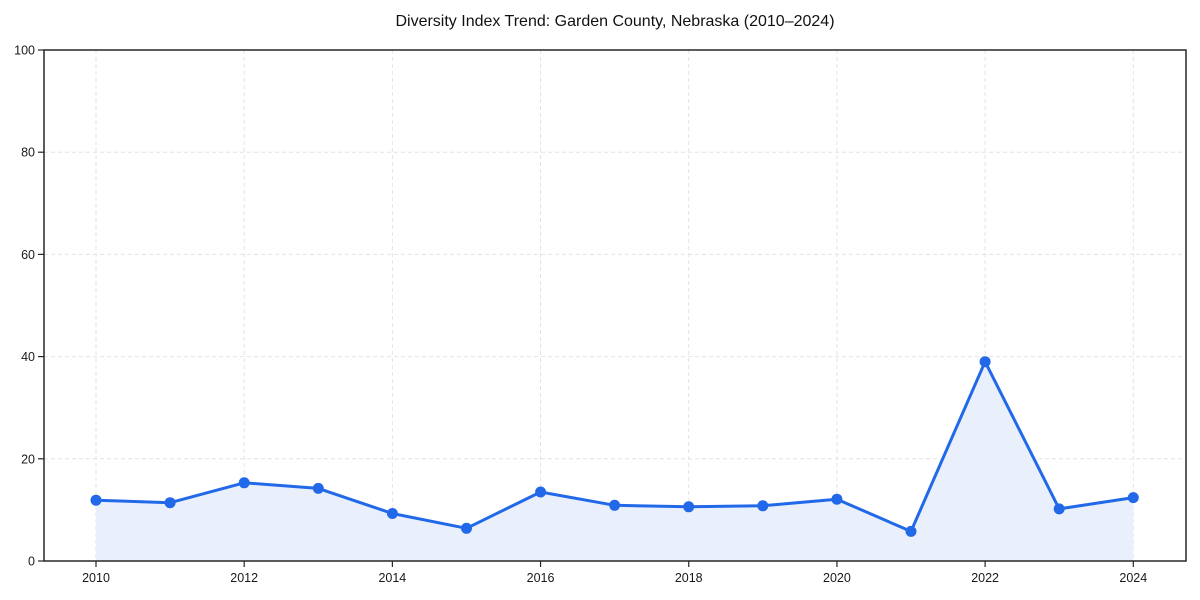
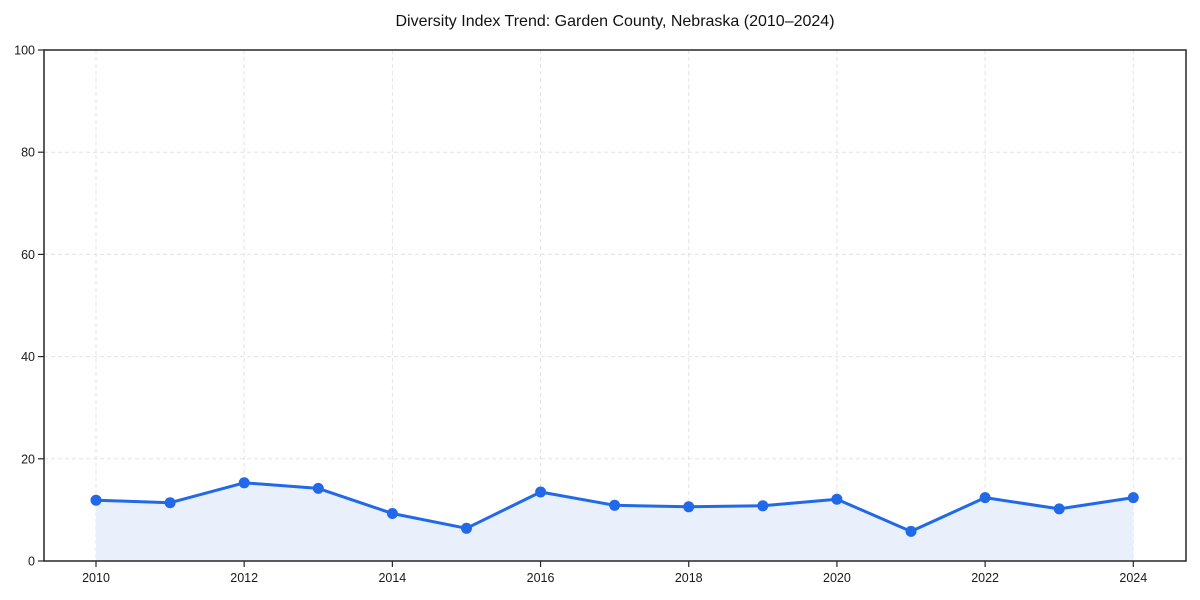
2022: 39 -> 12
